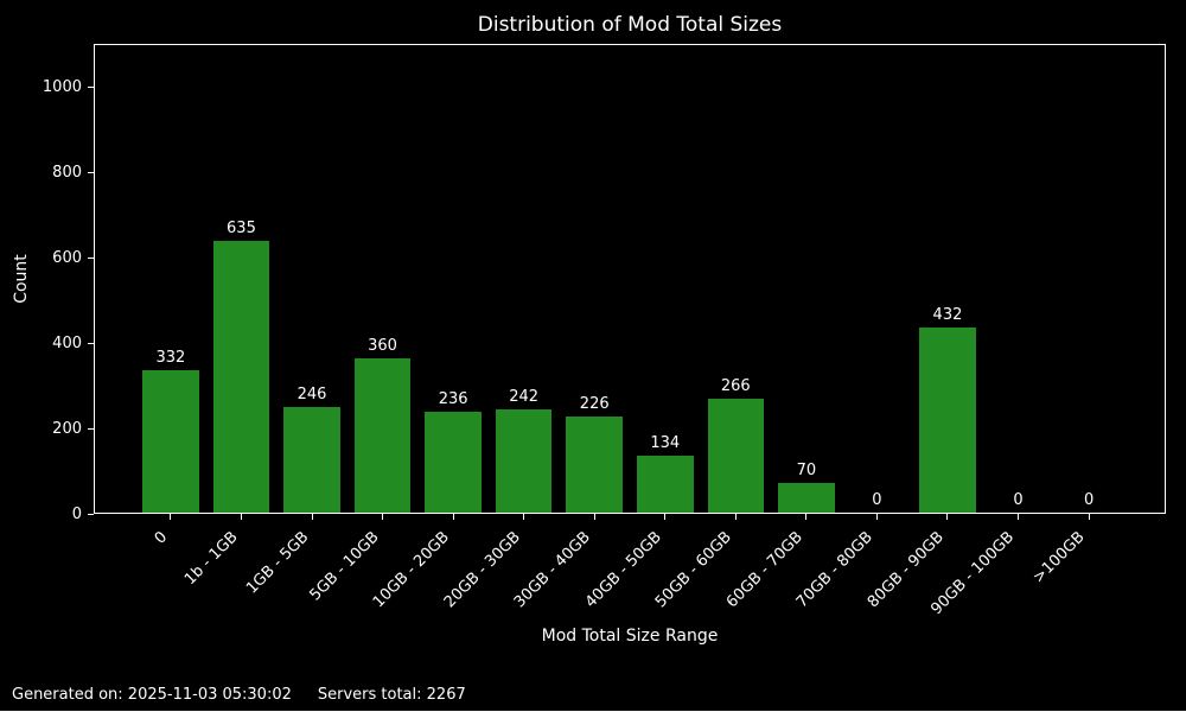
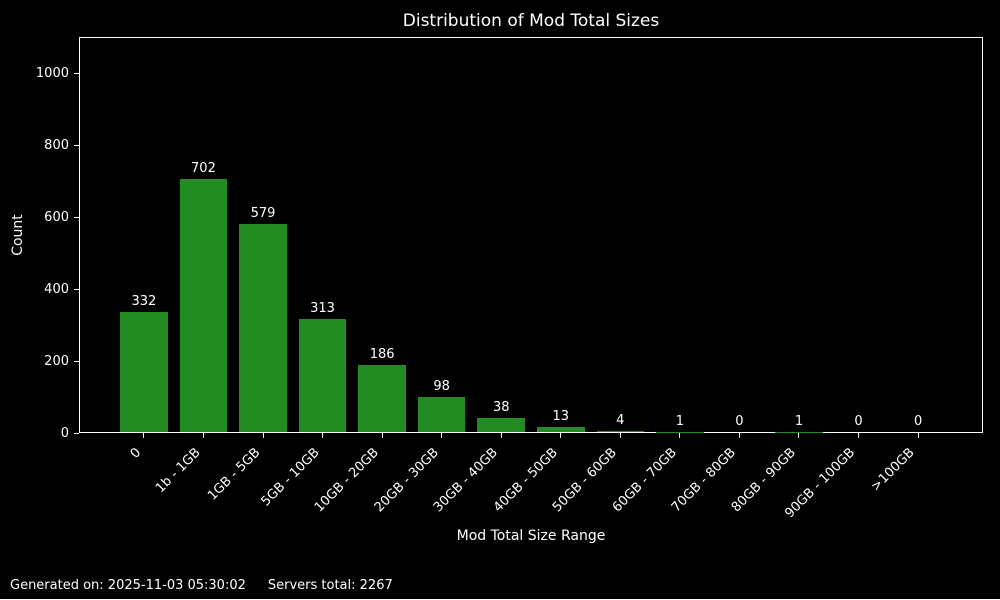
1b - 1GB: 635 -> 702
1GB - 5GB: 246 -> 579
5GB - 10GB: 360 -> 313
10GB - 20GB: 236 -> 186
20GB - 30GB: 242 -> 98
30GB - 40GB: 226 -> 38
40GB - 50GB: 134 -> 13
50GB - 60GB: 266 -> 4
60GB - 70GB: 70 -> 1
80GB - 90GB: 432 -> 1
